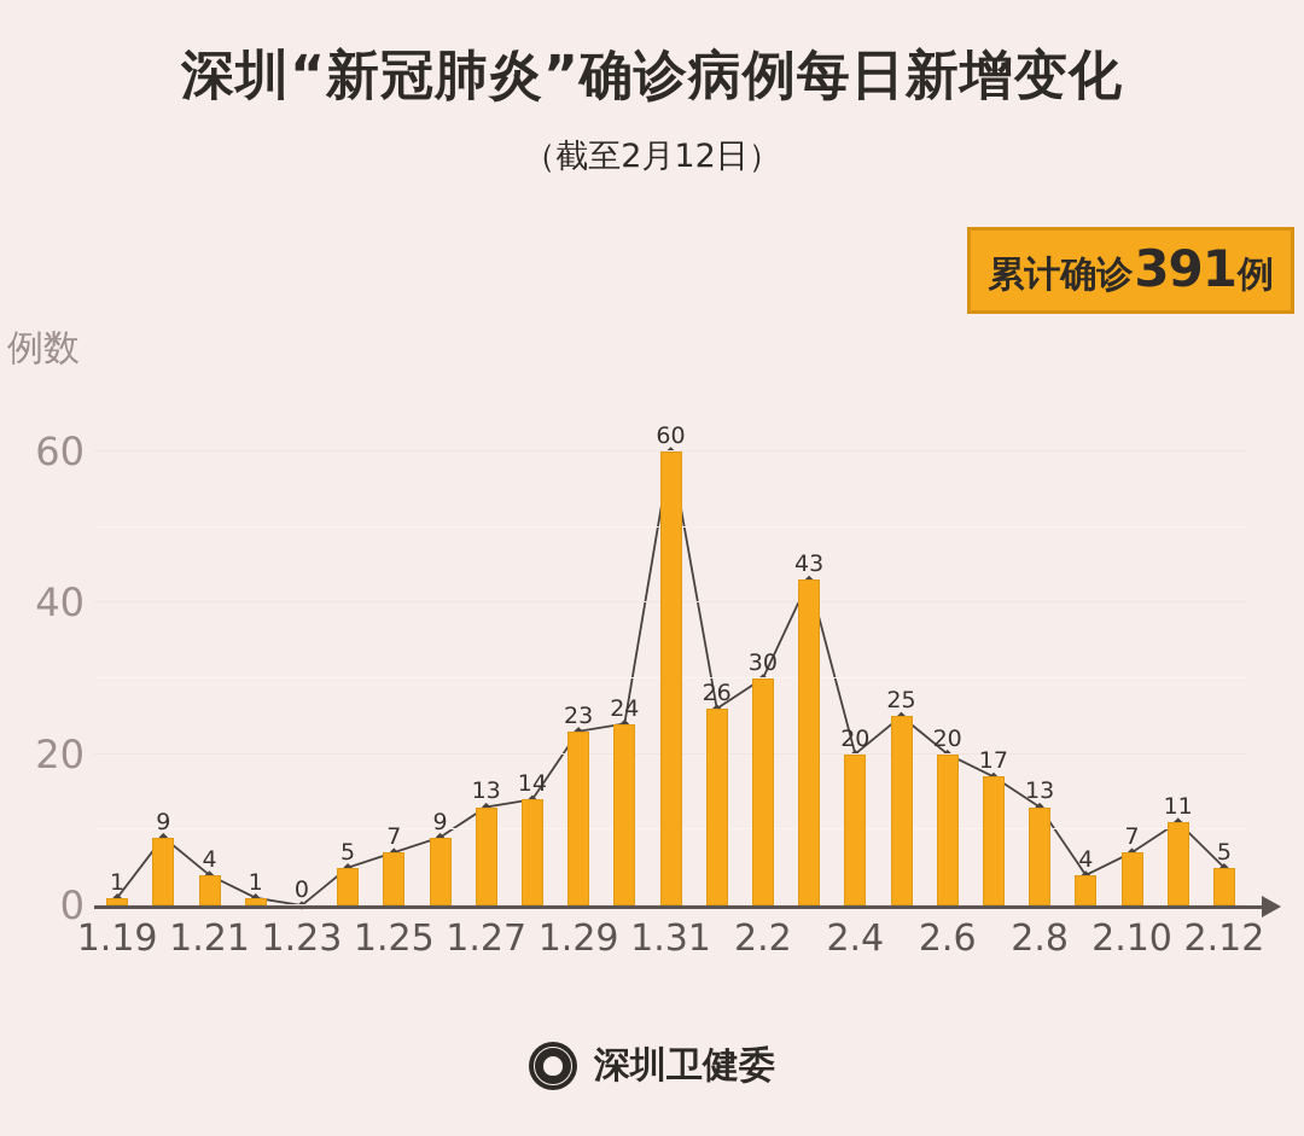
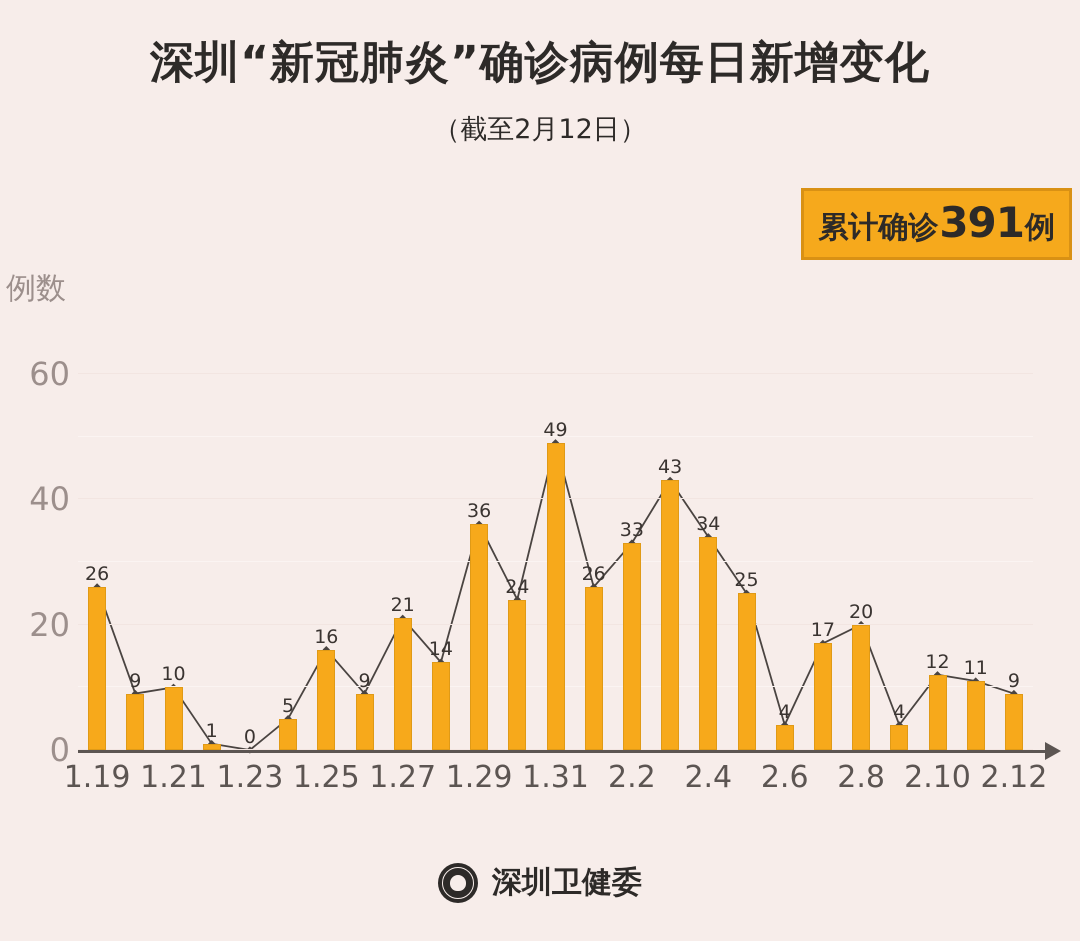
1.19: 1 -> 26
1.21: 4 -> 10
1.25: 7 -> 16
1.27: 13 -> 21
1.29: 23 -> 36
1.31: 60 -> 49
2.2: 30 -> 33
2.4: 20 -> 34
2.6: 20 -> 4
2.8: 13 -> 20
2.10: 7 -> 12
2.12: 5 -> 9
